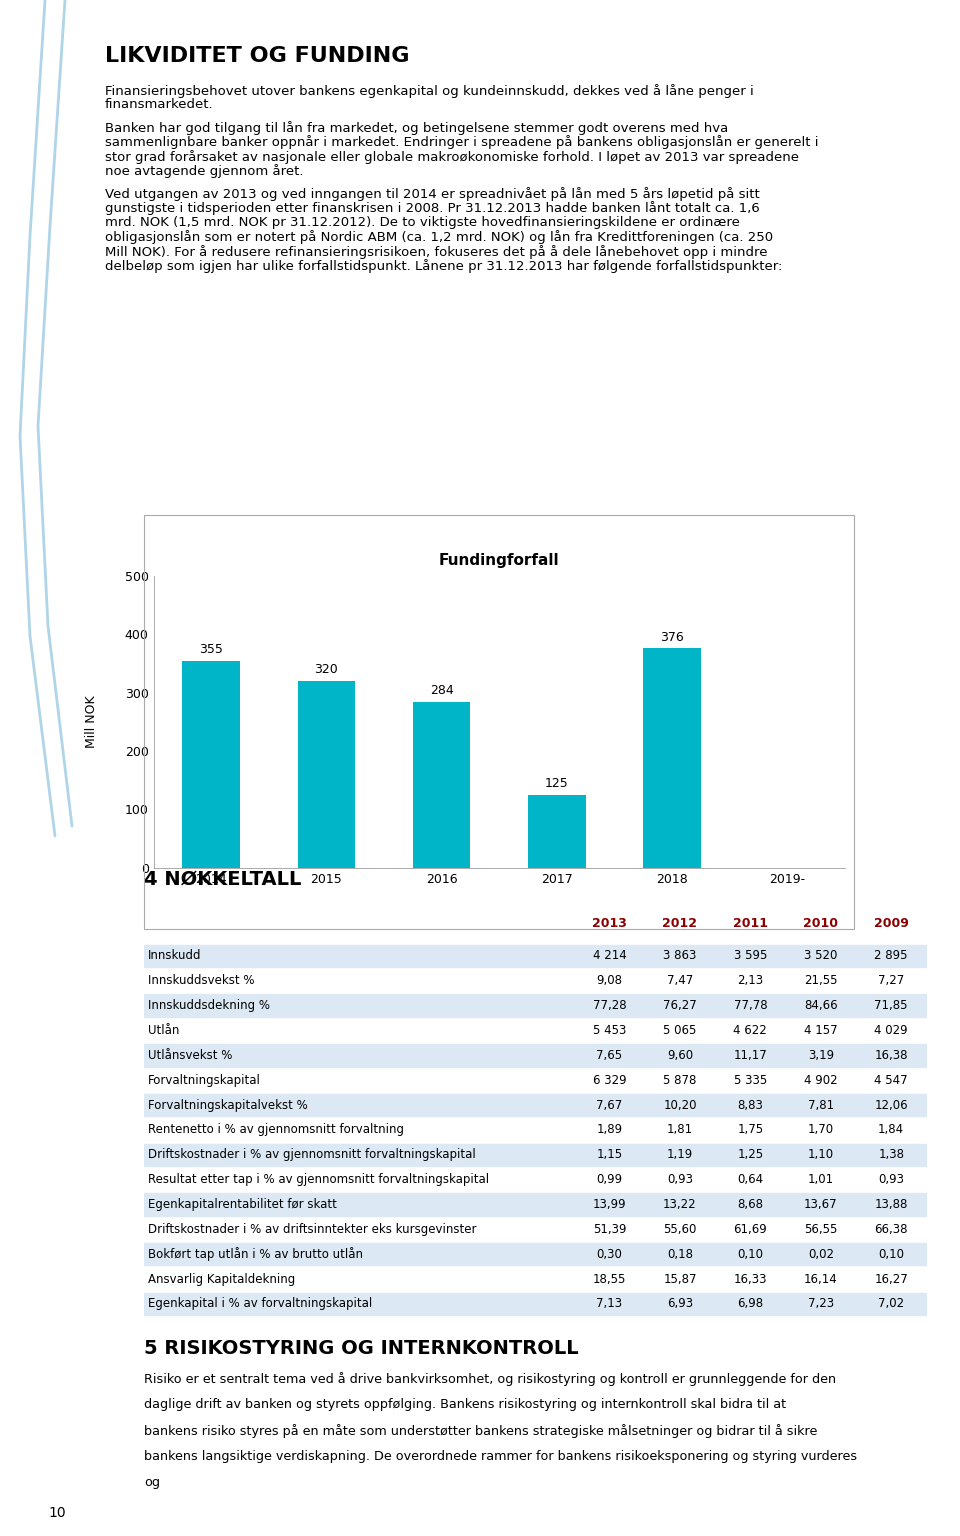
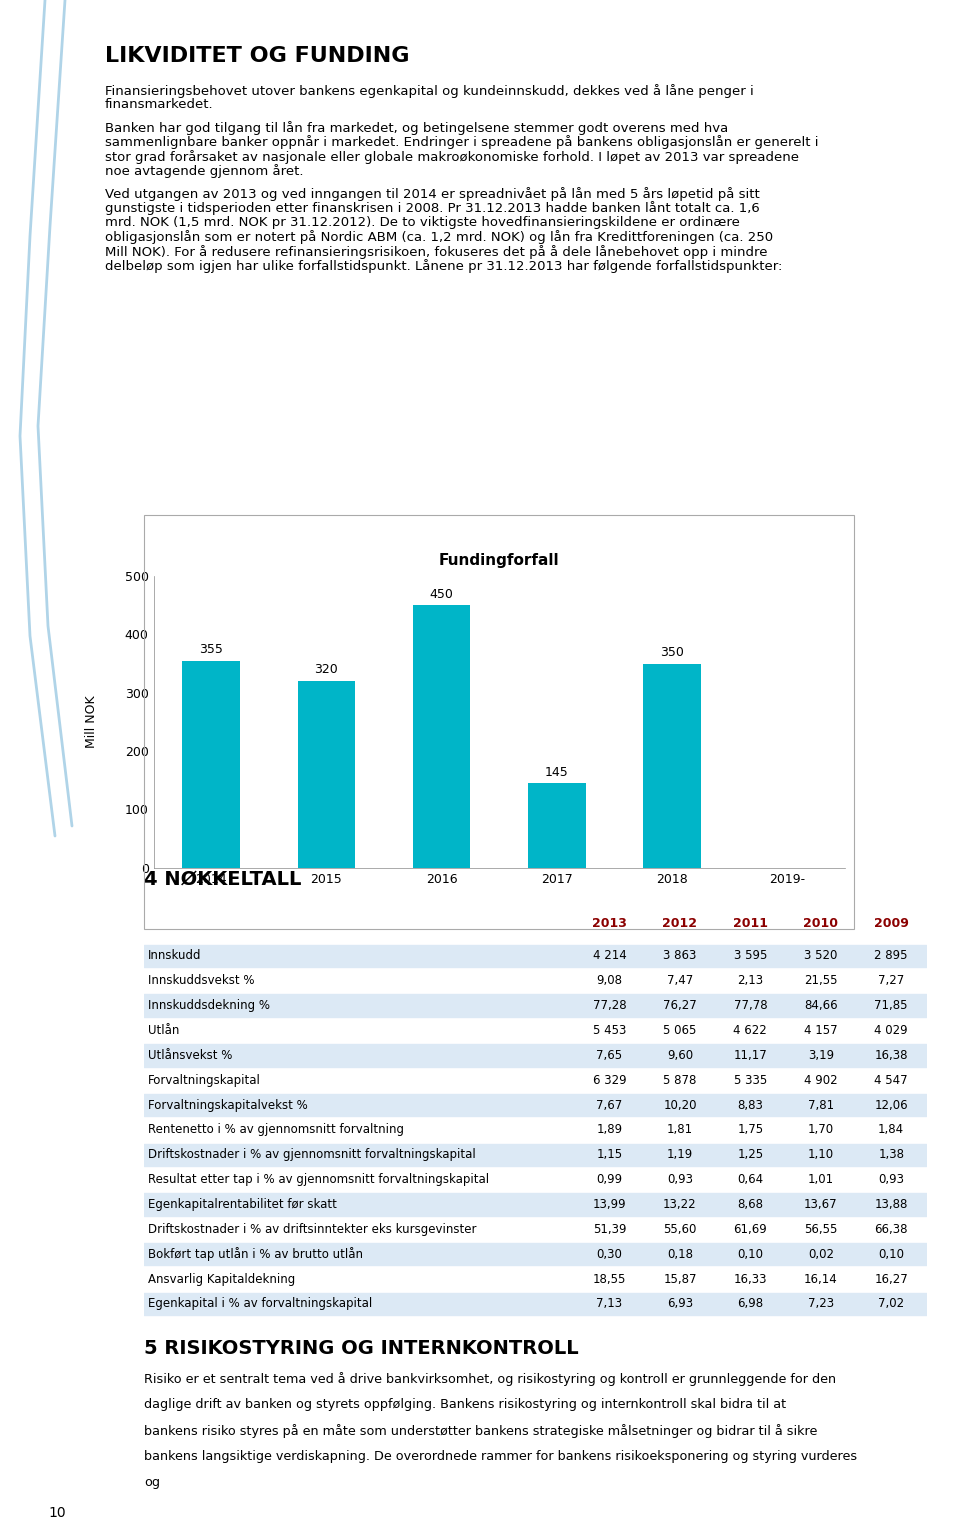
Fundingforfall/2016: 284 -> 450
Fundingforfall/2017: 125 -> 145
Fundingforfall/2018: 376 -> 350
